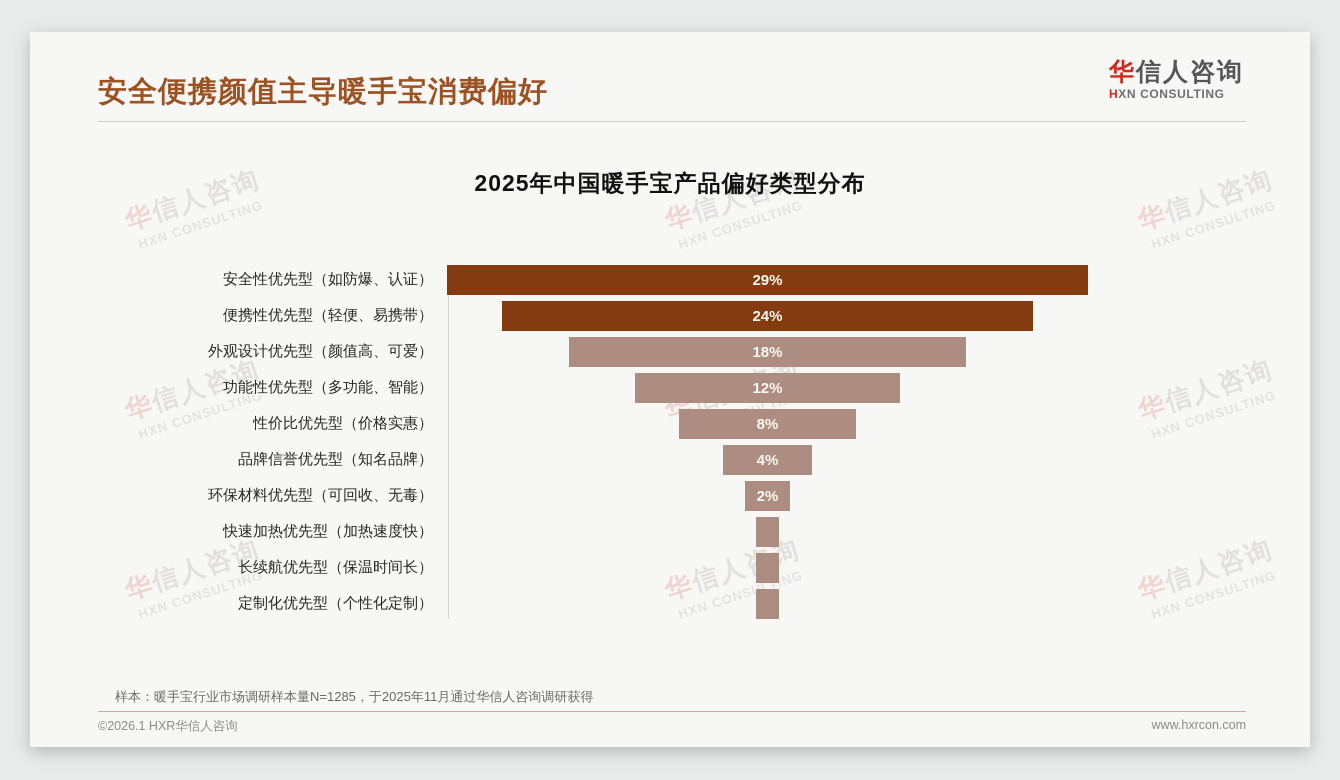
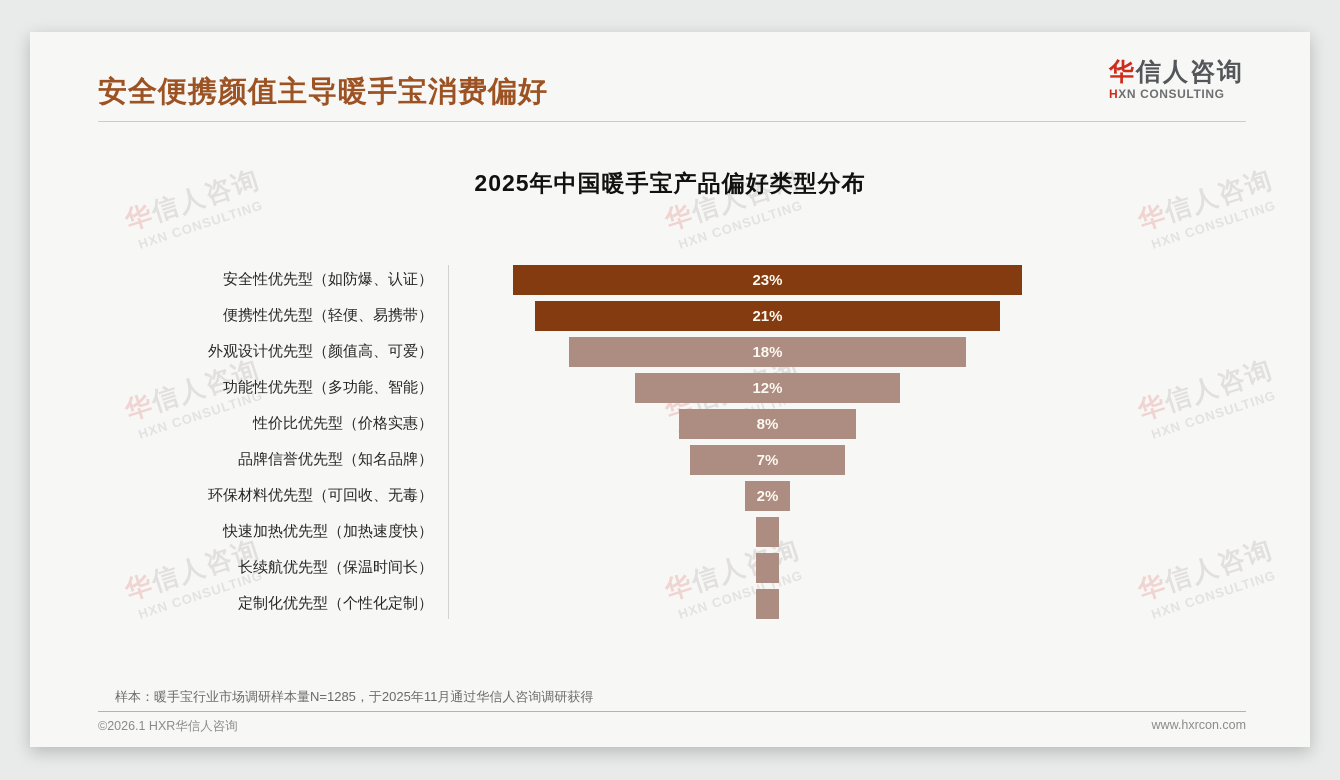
安全性优先型（如防爆、认证）: 29% -> 23%
便携性优先型（轻便、易携带）: 24% -> 21%
品牌信誉优先型（知名品牌）: 4% -> 7%
